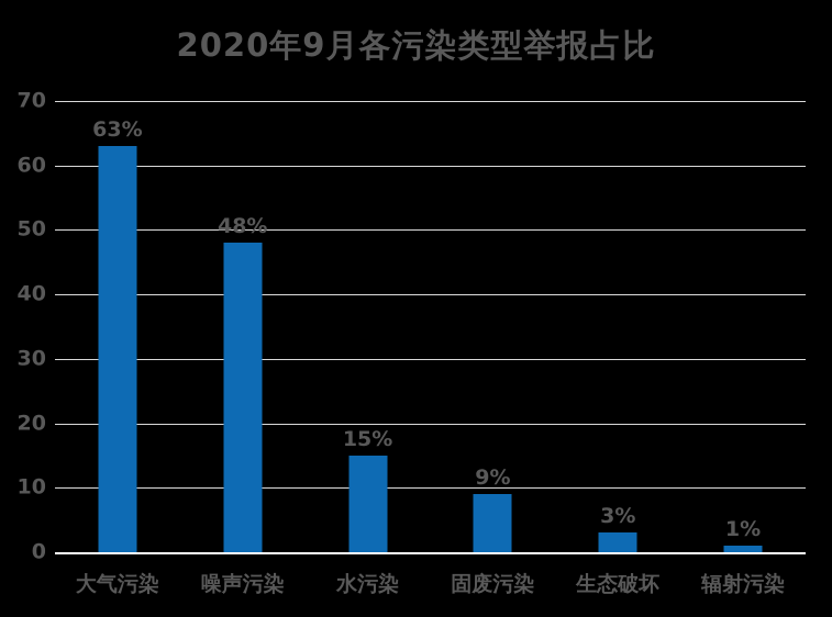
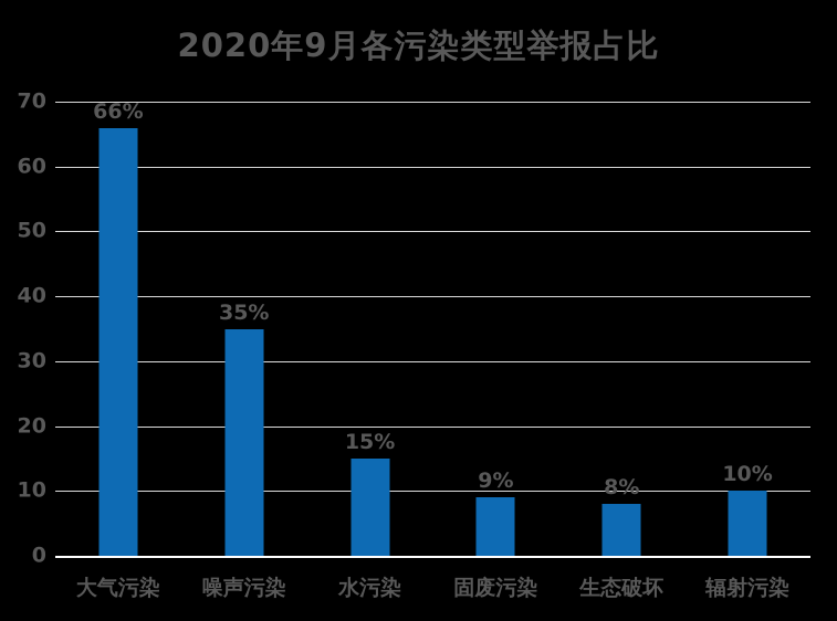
大气污染: 63% -> 66%
噪声污染: 48% -> 35%
生态破坏: 3% -> 8%
辐射污染: 1% -> 10%
